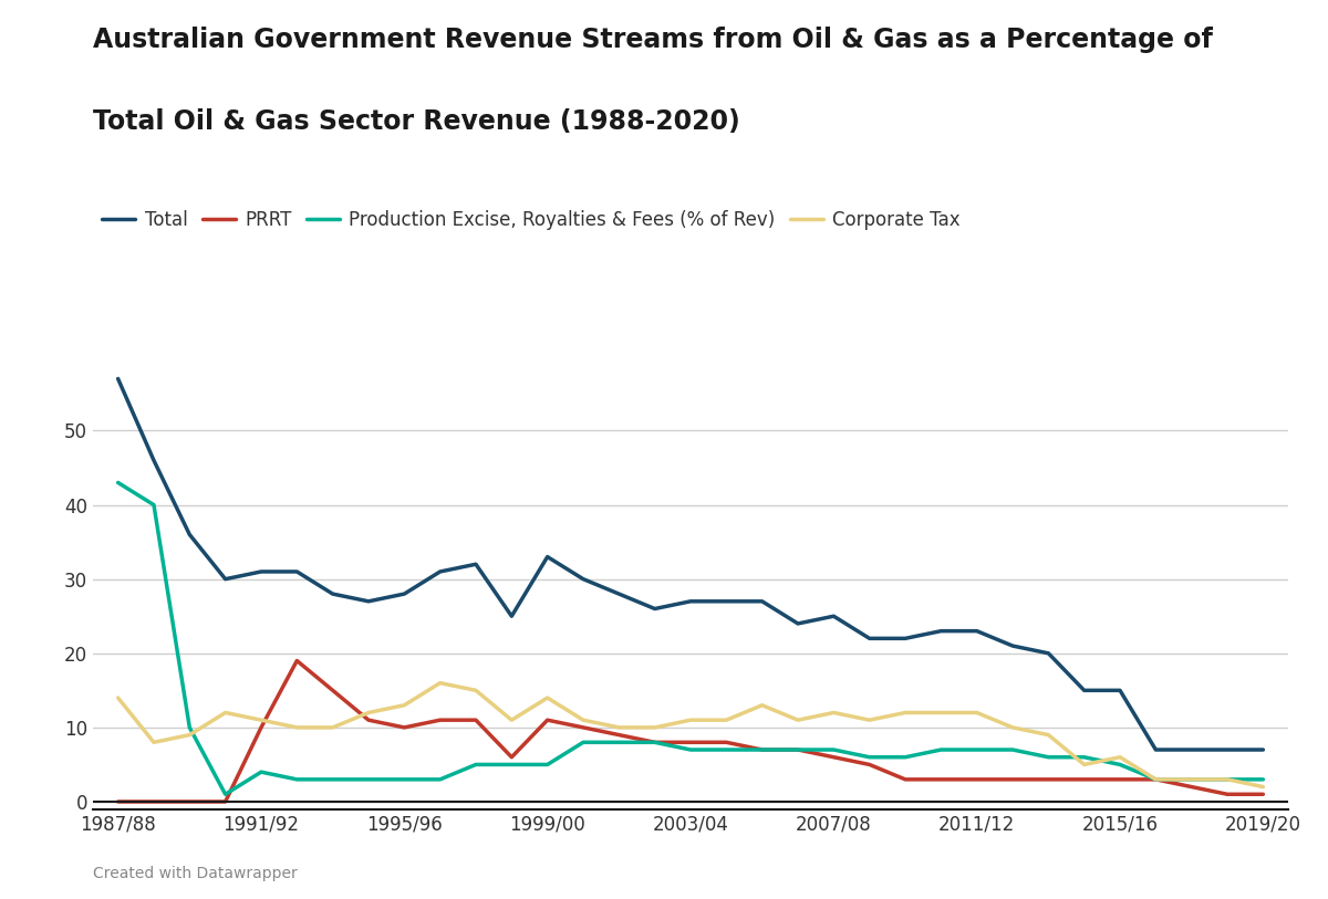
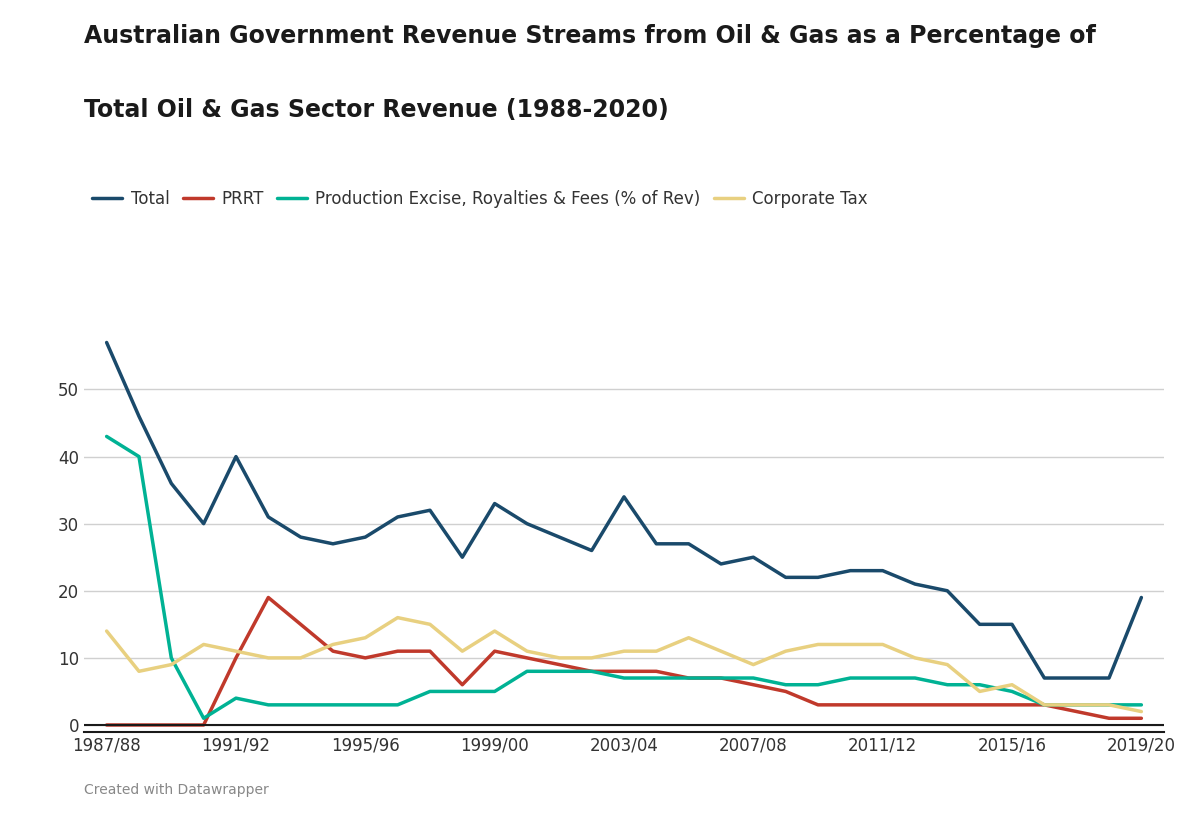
Total/1991/92: 31 -> 40
Total/2003/04: 27 -> 34
Corporate Tax/2007/08: 12 -> 9
Total/2019/20: 7 -> 19
